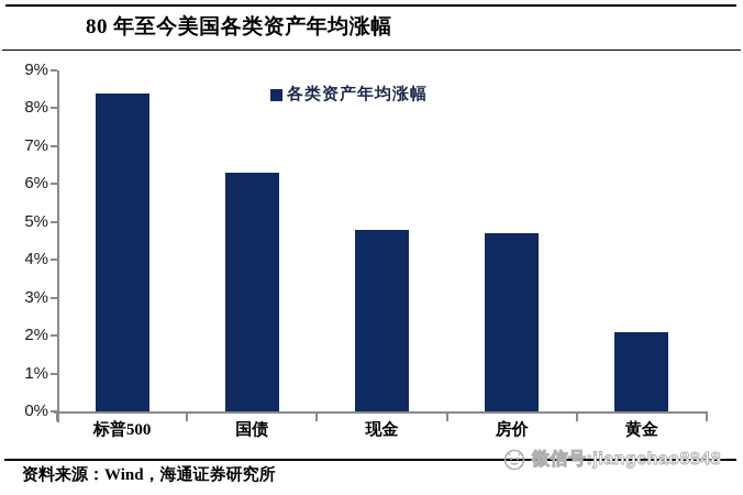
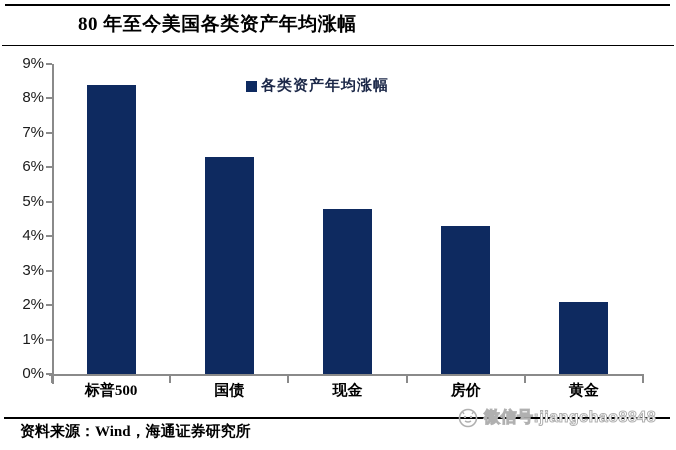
房价: 4.7% -> 4.3%
